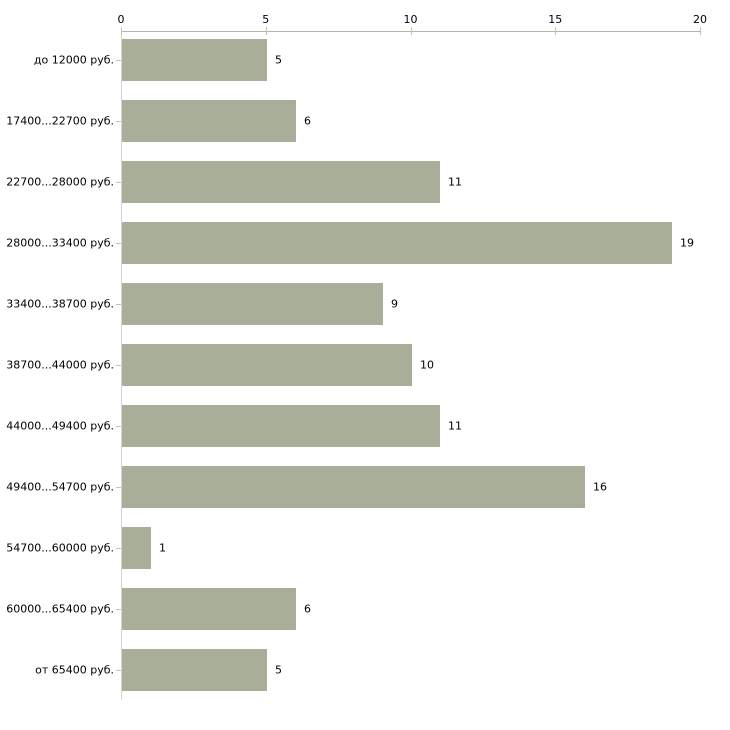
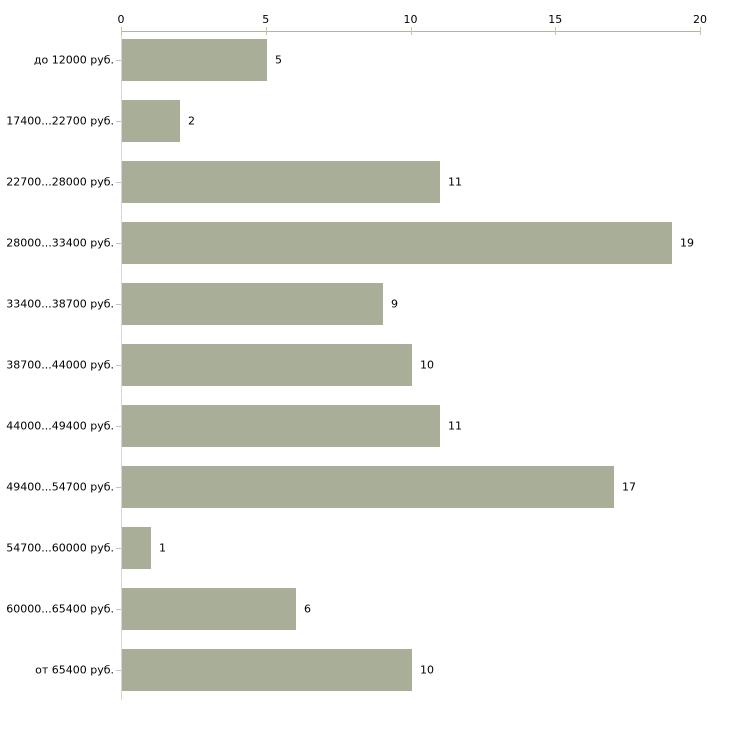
17400...22700 руб.: 6 -> 2
49400...54700 руб.: 16 -> 17
от 65400 руб.: 5 -> 10
